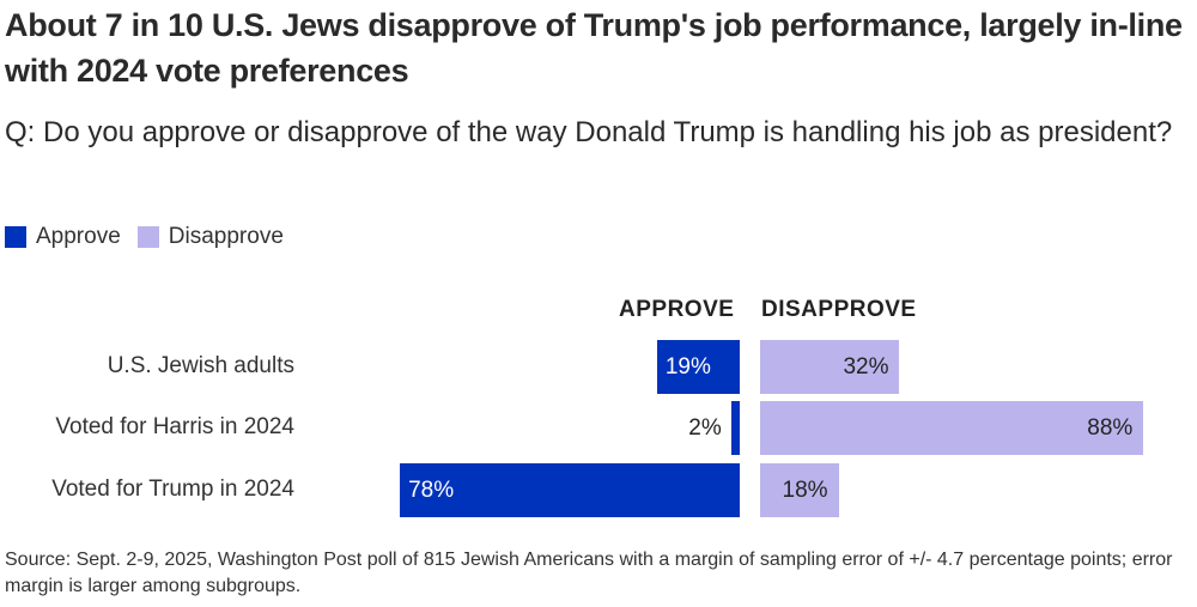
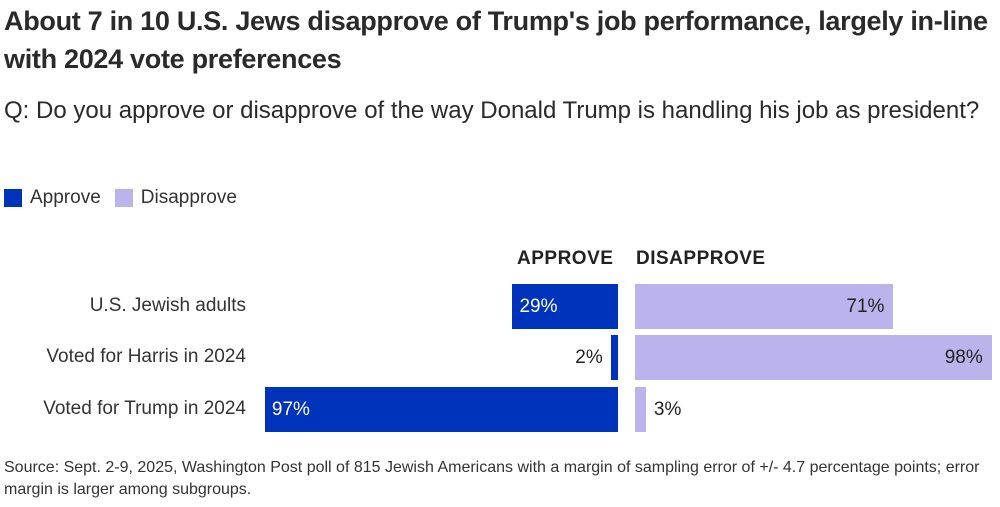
Approve/U.S. Jewish adults: 19% -> 29%
Disapprove/U.S. Jewish adults: 32% -> 71%
Disapprove/Voted for Harris in 2024: 88% -> 98%
Approve/Voted for Trump in 2024: 78% -> 97%
Disapprove/Voted for Trump in 2024: 18% -> 3%
